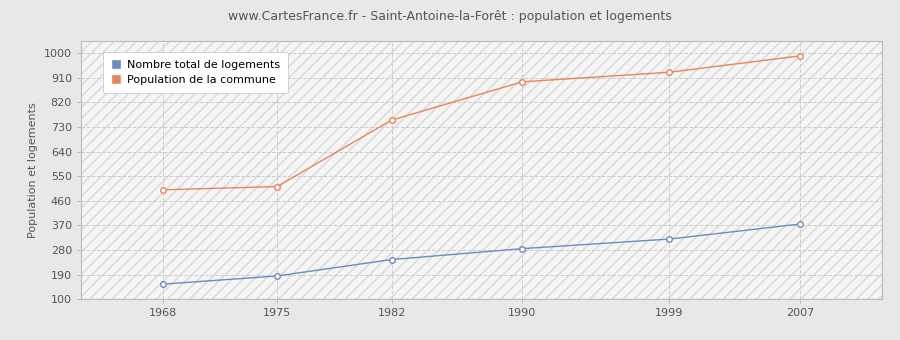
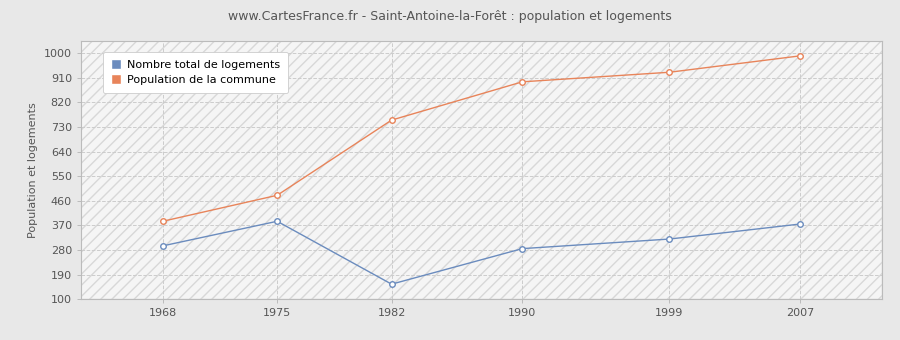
Population de la commune/1968: 500 -> 385
Nombre total de logements/1968: 155 -> 295
Population de la commune/1975: 512 -> 480
Nombre total de logements/1975: 185 -> 385
Nombre total de logements/1982: 245 -> 155
